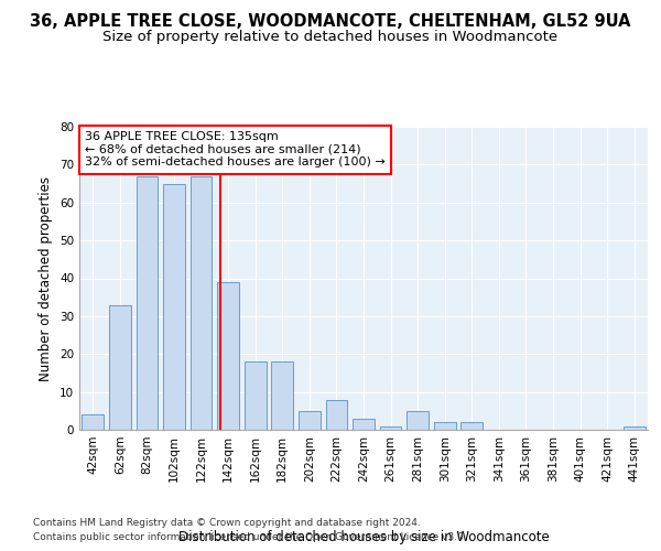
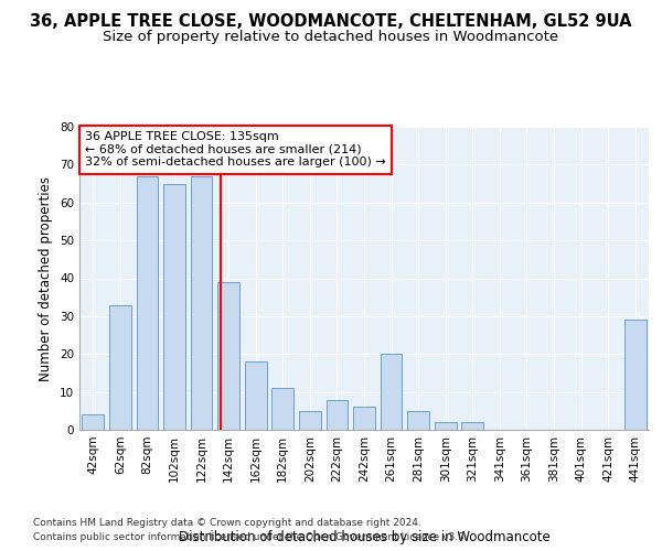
182sqm: 18 -> 11
242sqm: 3 -> 6
261sqm: 1 -> 20
441sqm: 1 -> 29
